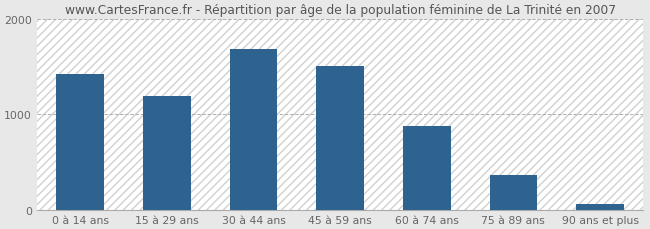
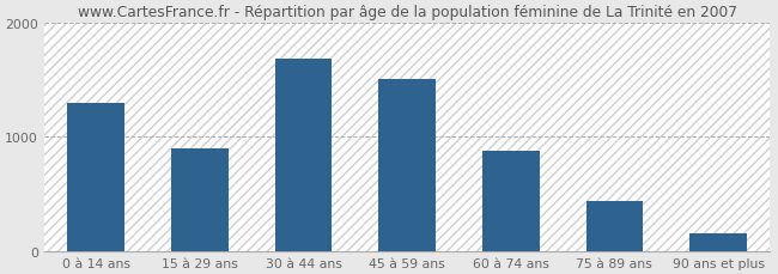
0 à 14 ans: 1420 -> 1300
15 à 29 ans: 1190 -> 900
75 à 89 ans: 370 -> 440
90 ans et plus: 60 -> 160
